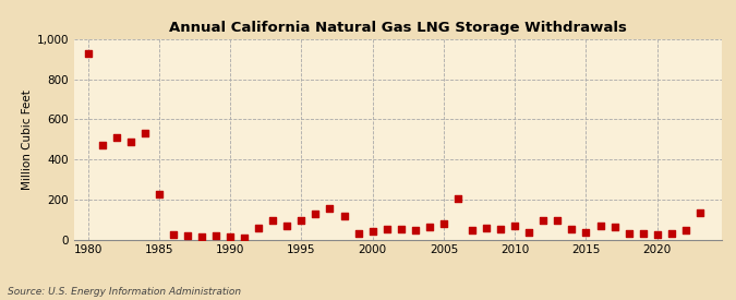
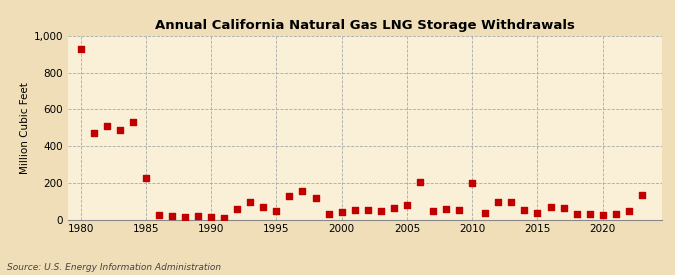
1995: 100 -> 50
2010: 70 -> 200
